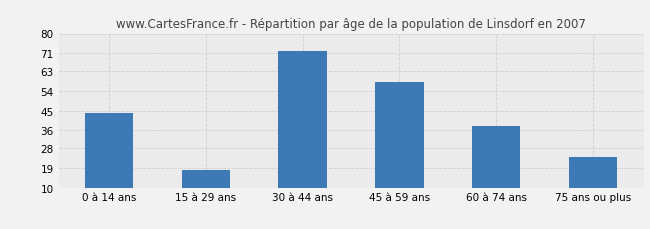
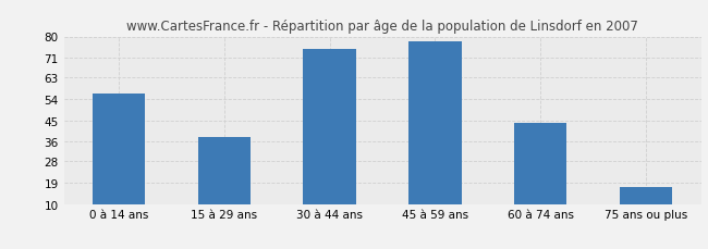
0 à 14 ans: 44 -> 56
15 à 29 ans: 18 -> 38
30 à 44 ans: 72 -> 75
45 à 59 ans: 58 -> 78
60 à 74 ans: 38 -> 44
75 ans ou plus: 24 -> 17
